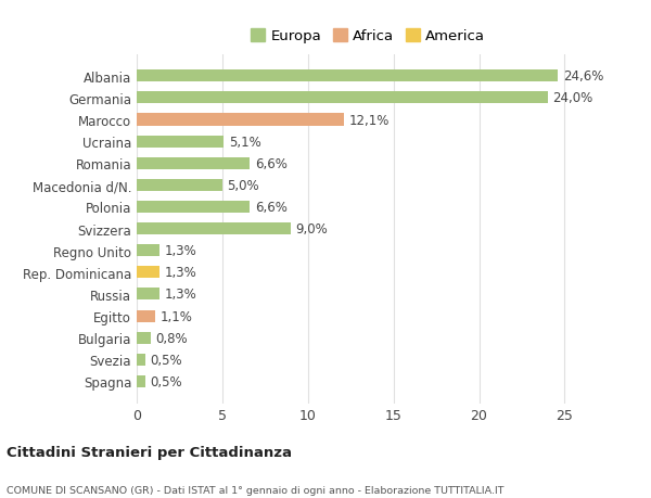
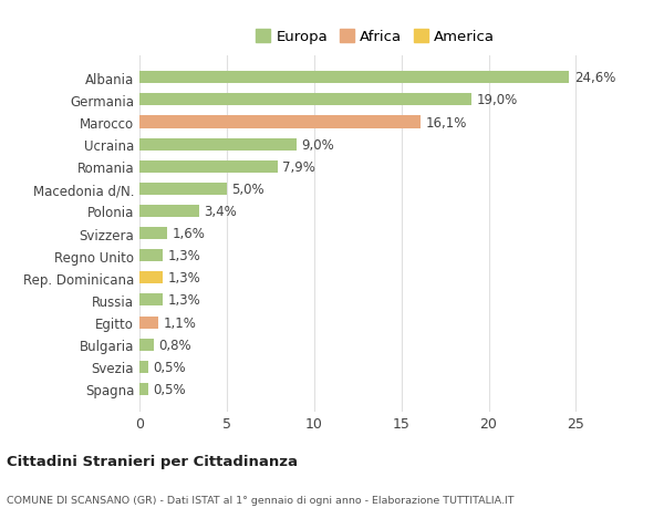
Germania: 24,0% -> 19,0%
Marocco: 12,1% -> 16,1%
Ucraina: 5,1% -> 9,0%
Romania: 6,6% -> 7,9%
Polonia: 6,6% -> 3,4%
Svizzera: 9,0% -> 1,6%
